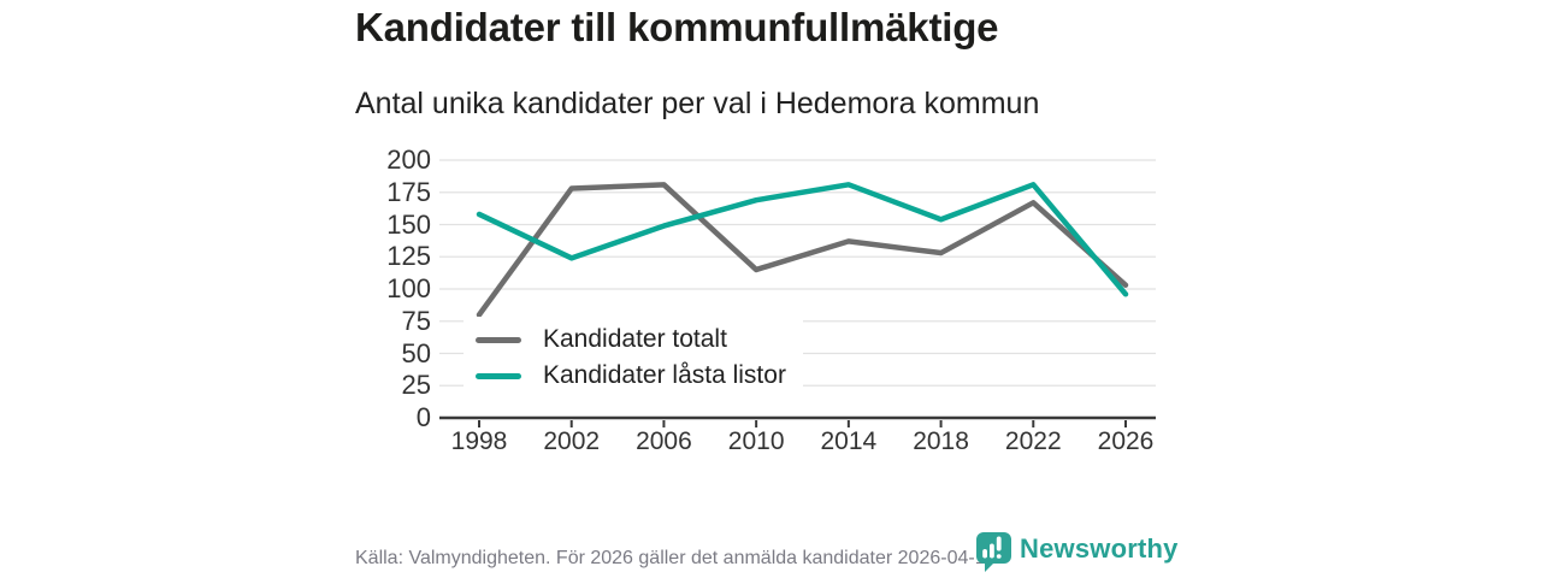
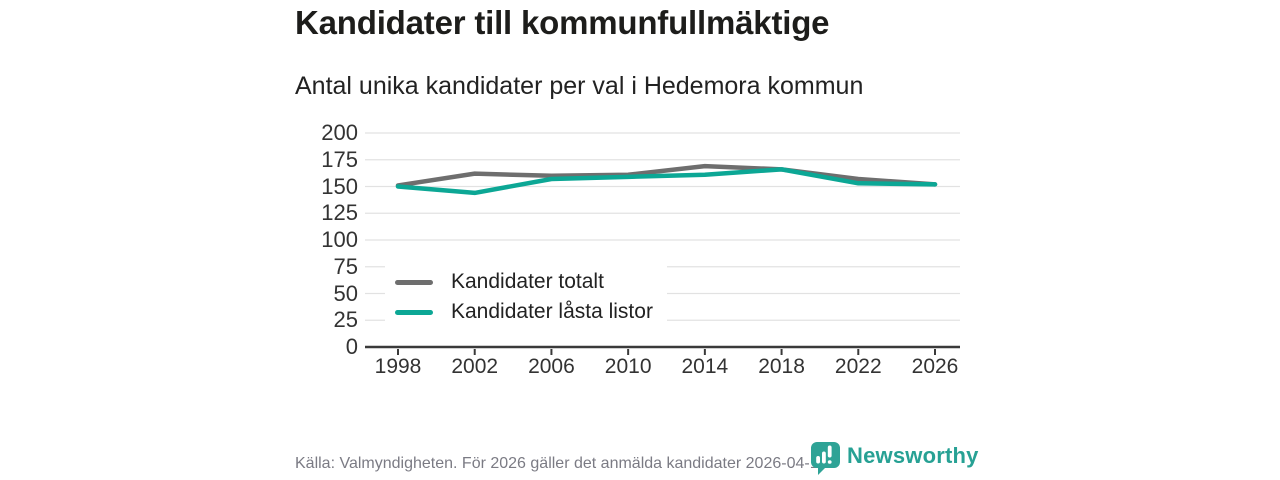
Kandidater totalt/1998: 80 -> 151
Kandidater låsta listor/1998: 158 -> 150
Kandidater totalt/2002: 178 -> 162
Kandidater låsta listor/2002: 124 -> 144
Kandidater totalt/2006: 181 -> 160
Kandidater låsta listor/2006: 149 -> 157
Kandidater totalt/2010: 115 -> 161
Kandidater låsta listor/2010: 169 -> 159
Kandidater totalt/2014: 137 -> 169
Kandidater låsta listor/2014: 181 -> 161
Kandidater totalt/2018: 128 -> 166
Kandidater låsta listor/2018: 154 -> 166
Kandidater totalt/2022: 167 -> 157
Kandidater låsta listor/2022: 181 -> 153
Kandidater totalt/2026: 103 -> 152
Kandidater låsta listor/2026: 96 -> 152
